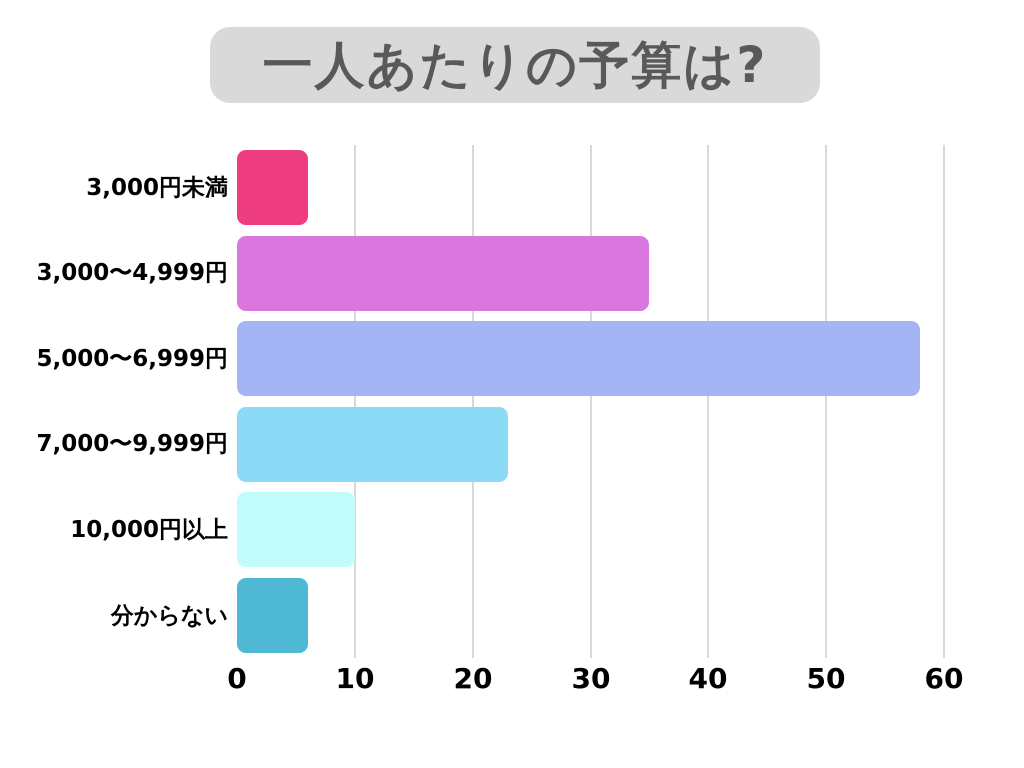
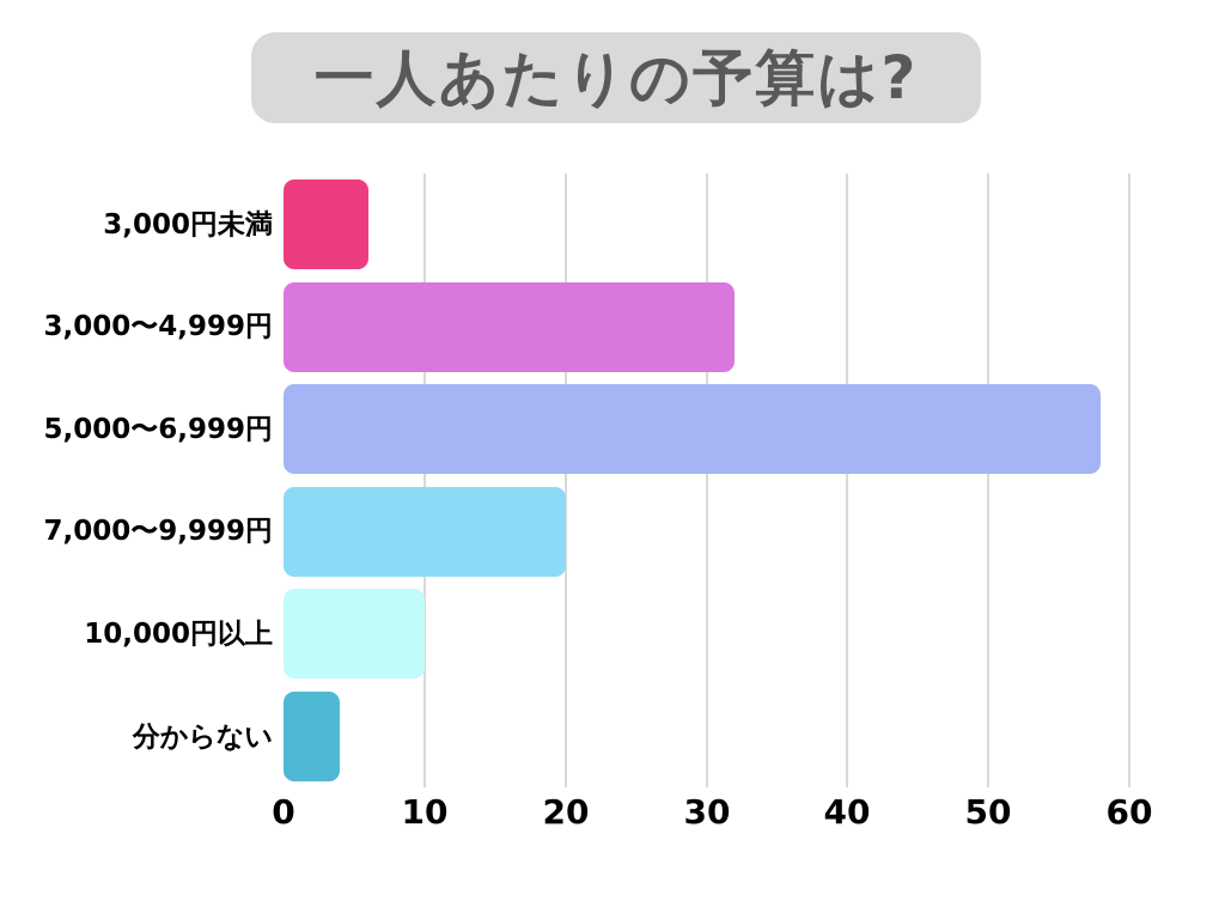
3,000〜4,999円: 35 -> 32
7,000〜9,999円: 23 -> 20
分からない: 6 -> 4
